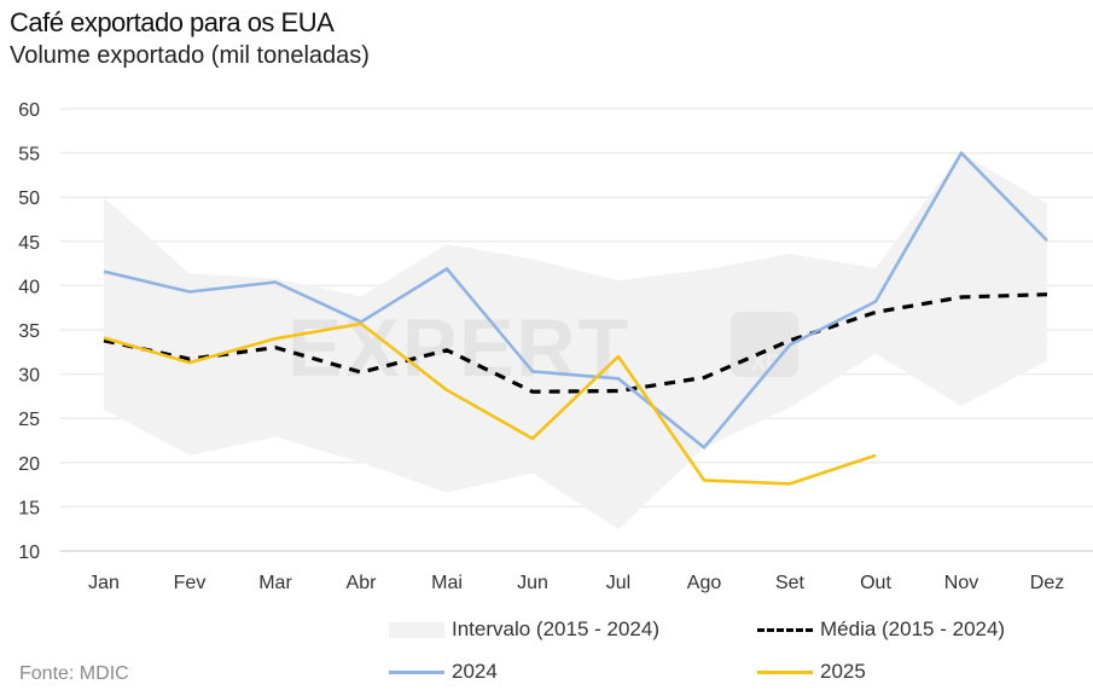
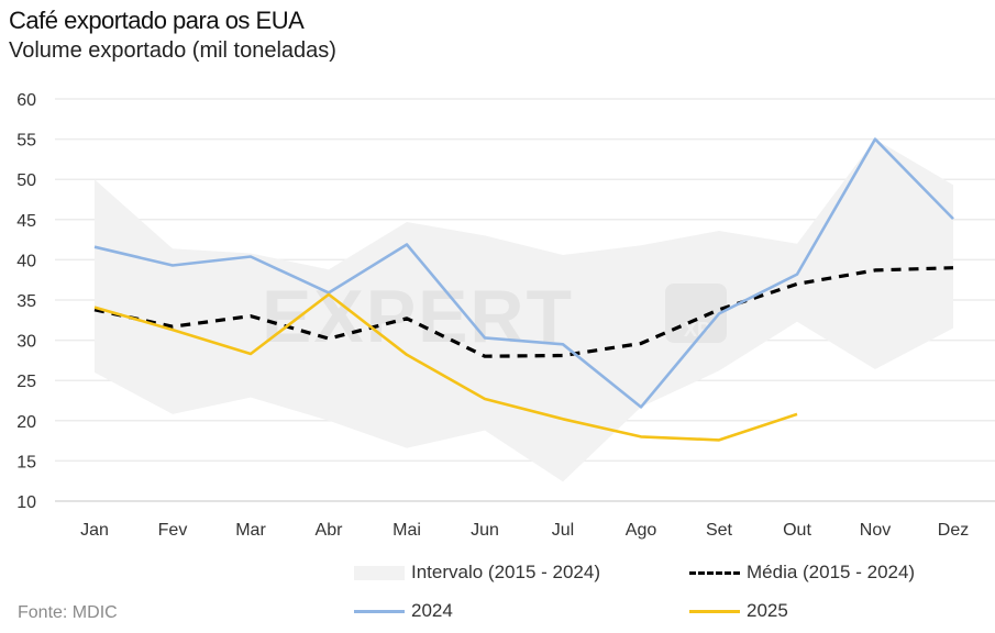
2025/Mar: 34 -> 28
2025/Jul: 32 -> 20
